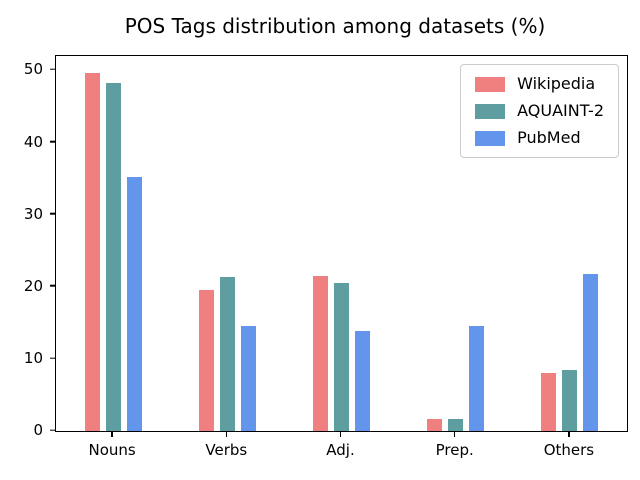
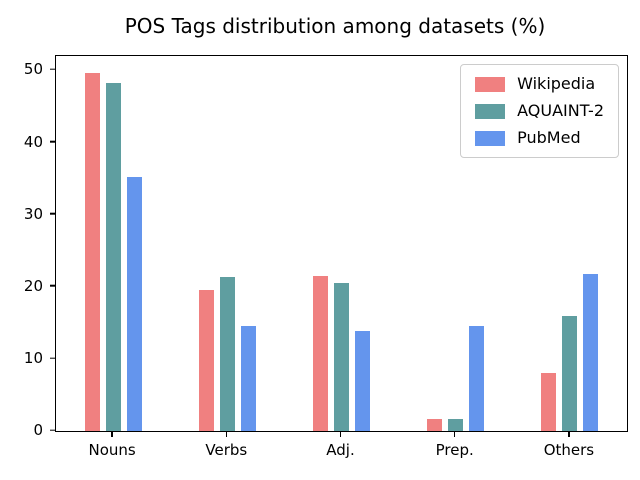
AQUAINT-2/Others: 8 -> 16
